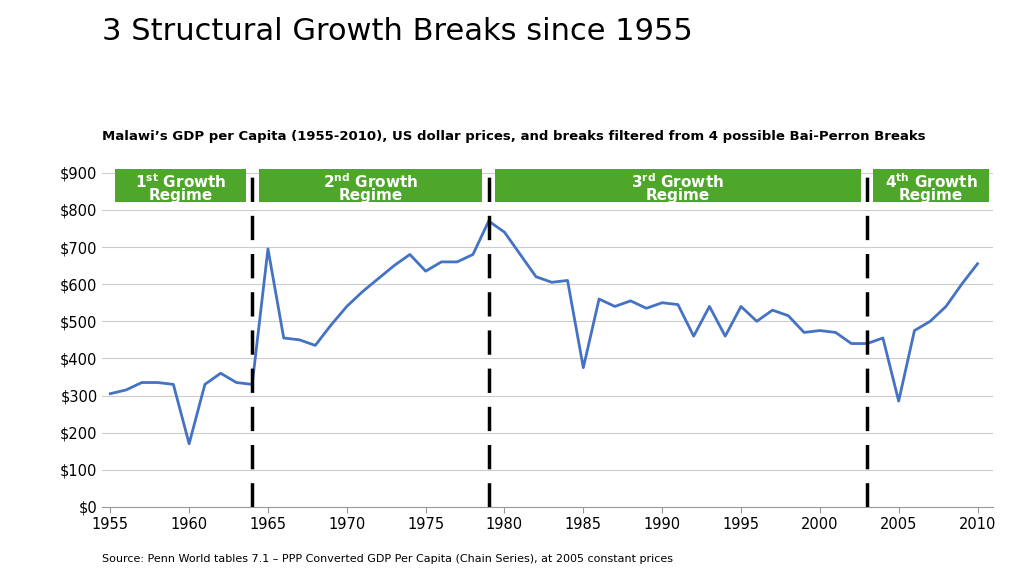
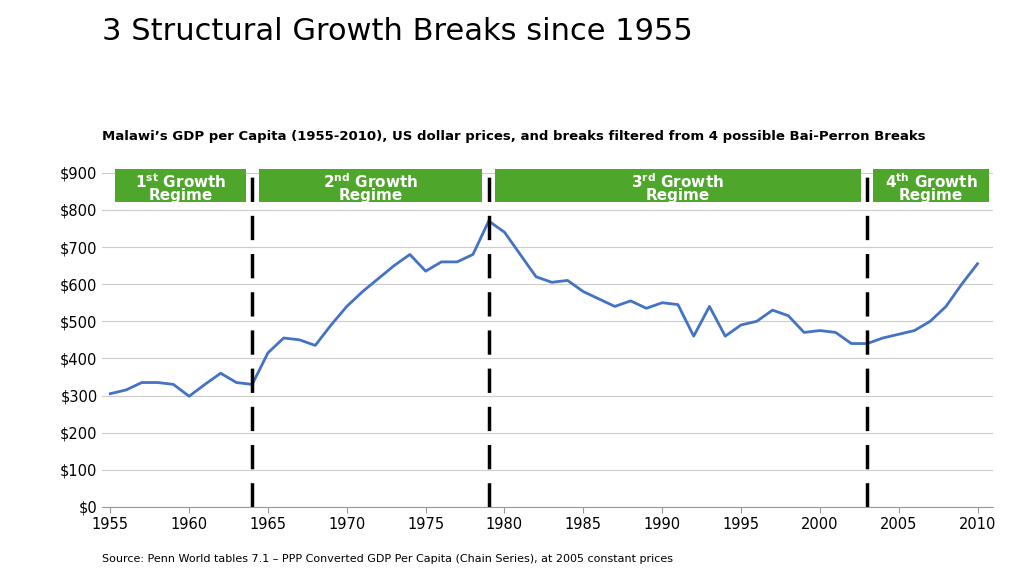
1960: $170 -> $298
1965: $695 -> $415
1985: $375 -> $580
1995: $540 -> $490
2005: $285 -> $465
